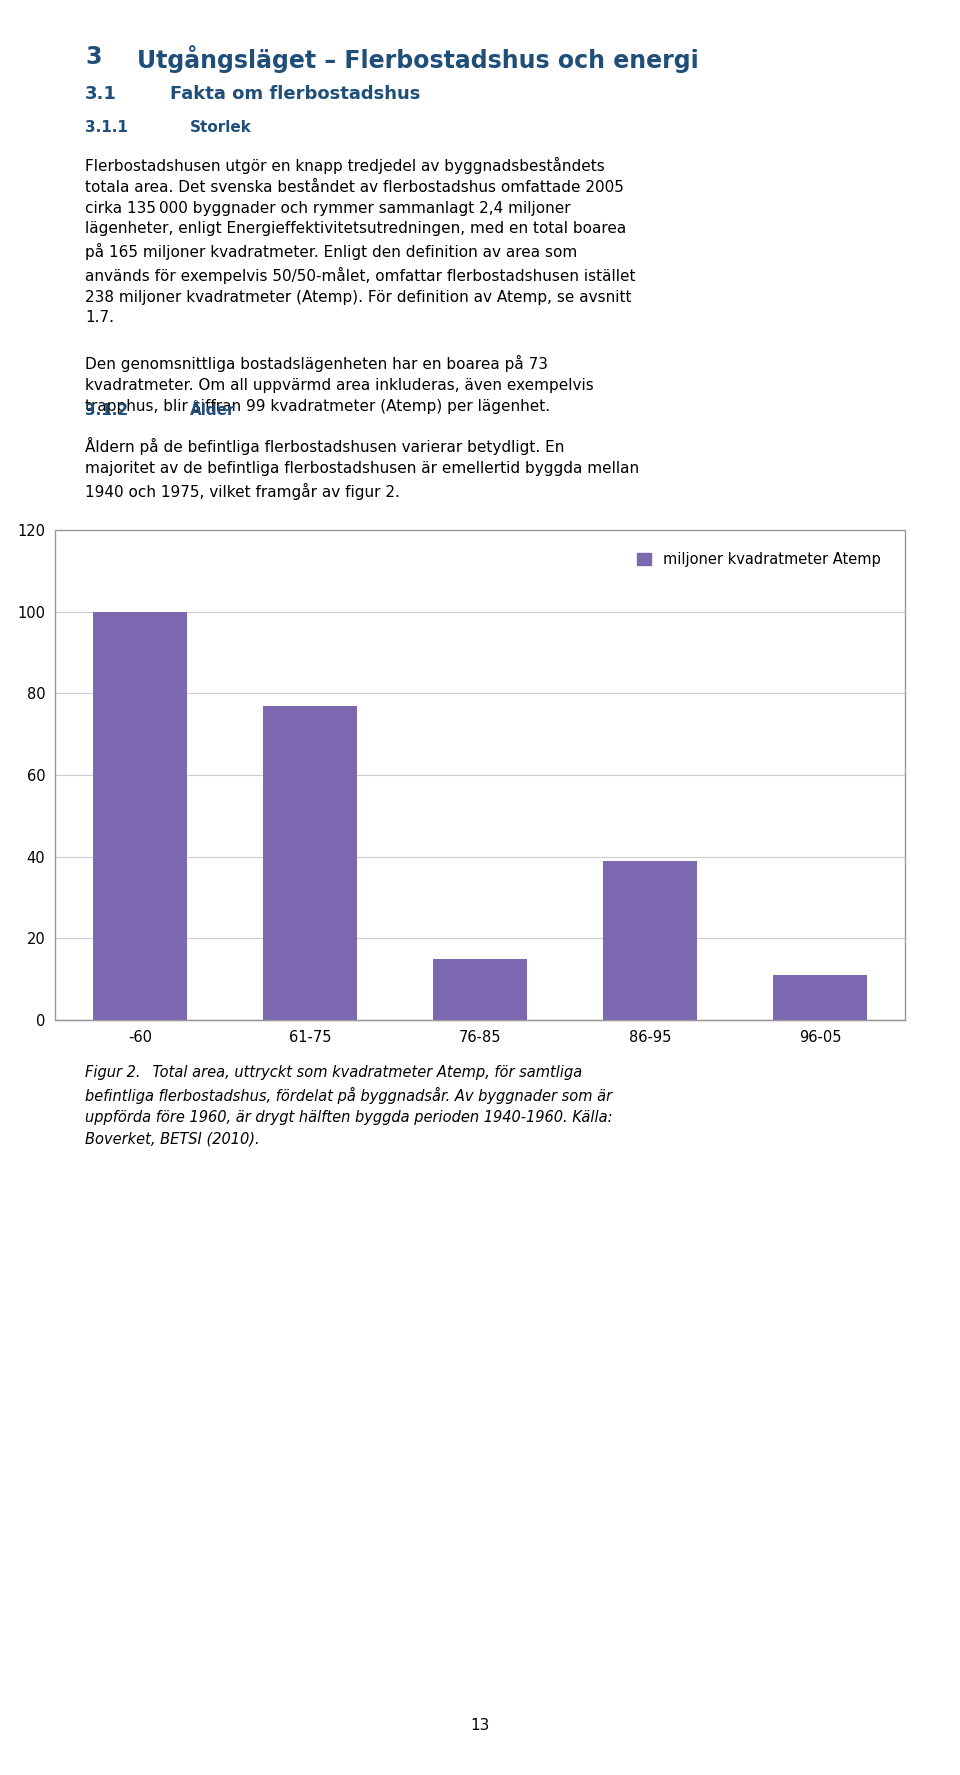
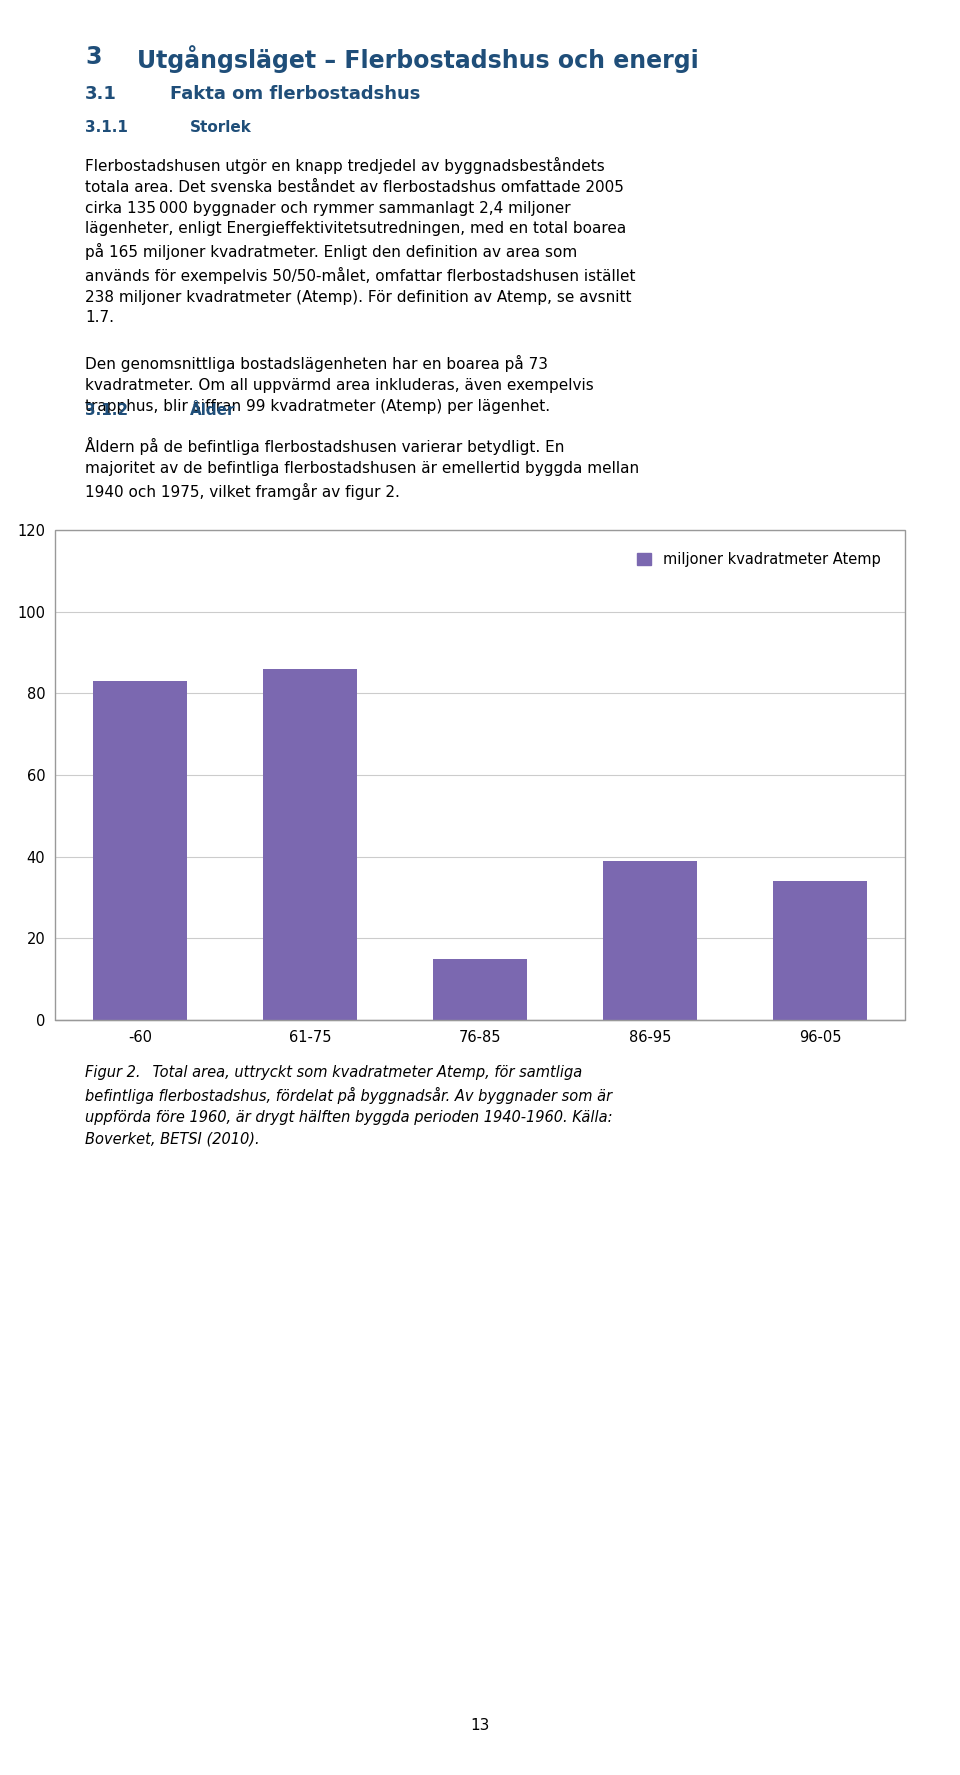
-60: 100 -> 83
61-75: 77 -> 86
96-05: 11 -> 34
